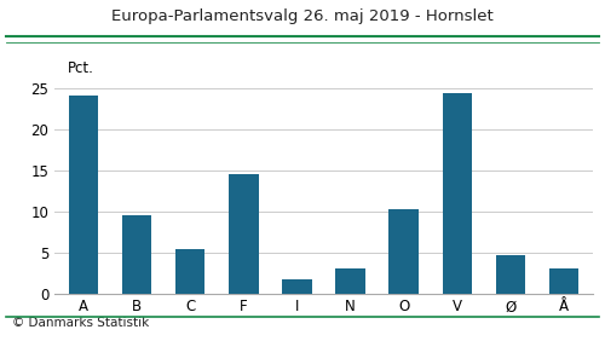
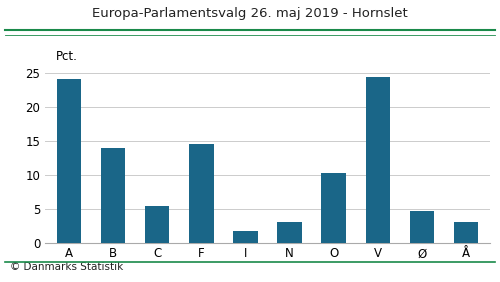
B: 9.6 -> 14.0
